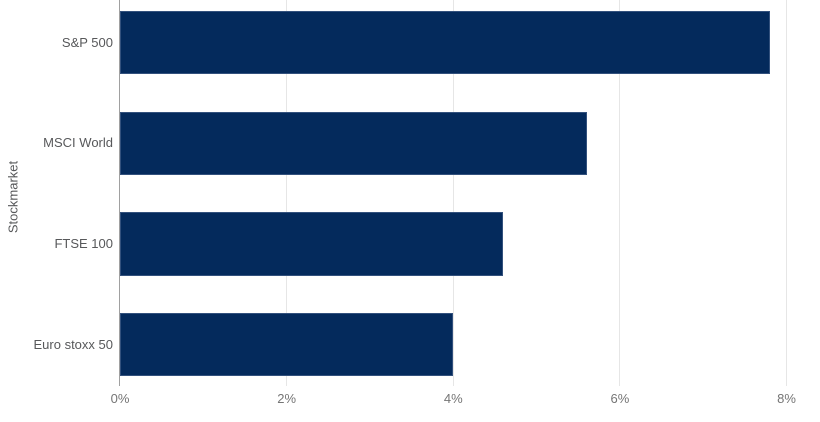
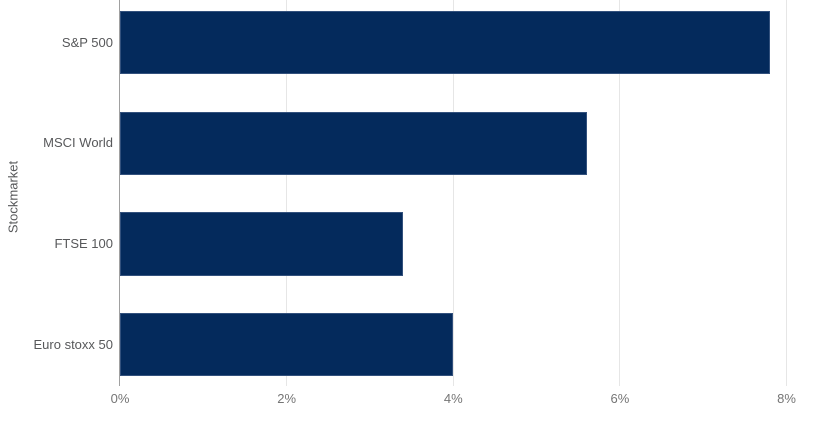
FTSE 100: 4.6% -> 3.4%
